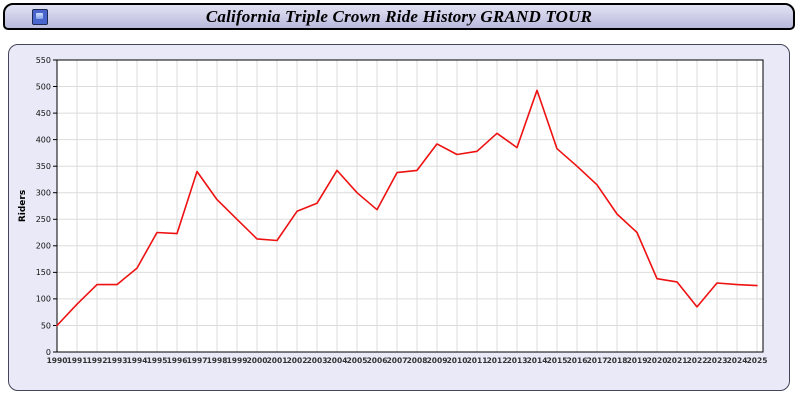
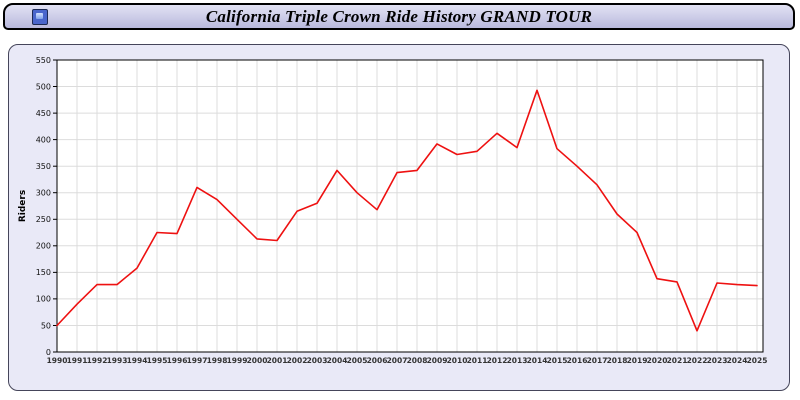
1997: 340 -> 310
2022: 80 -> 40
